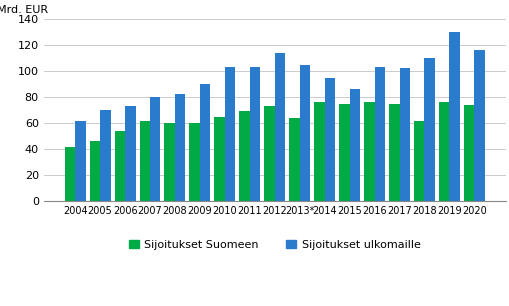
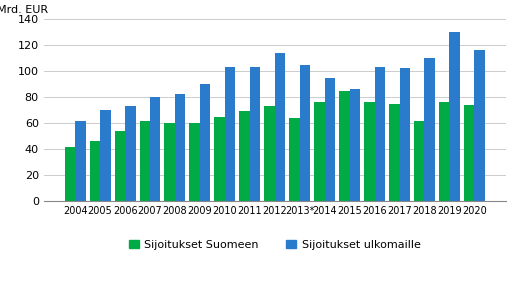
Sijoitukset Suomeen/2015: 75 -> 85
